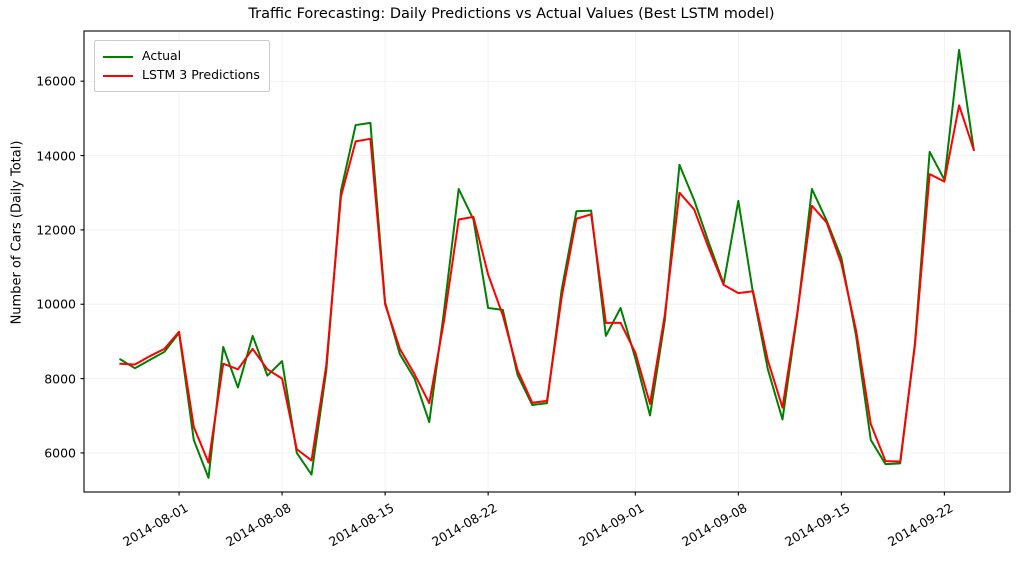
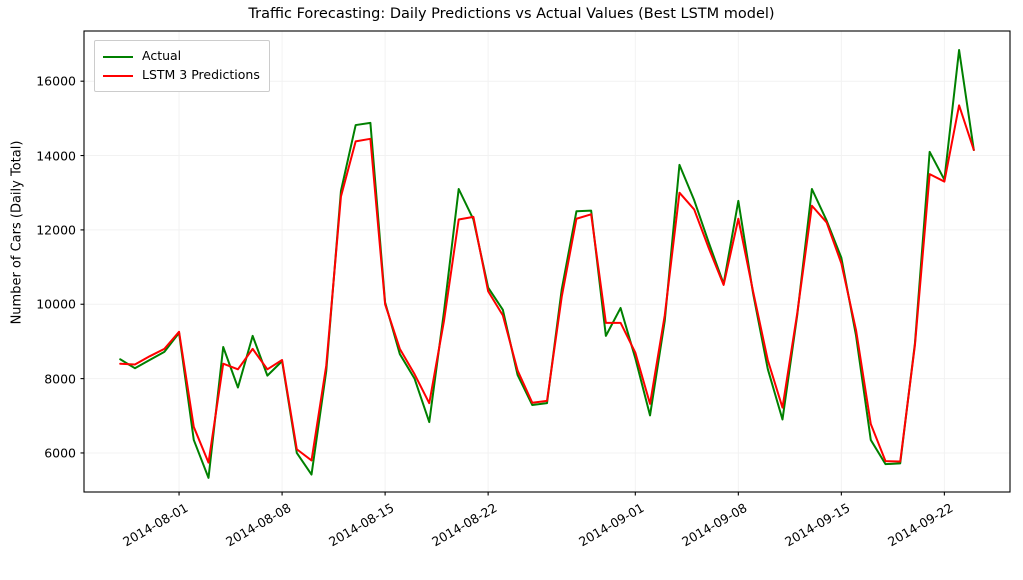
LSTM 3 Predictions/2014-08-08: 8000 -> 8500
Actual/2014-08-22: 9900 -> 10400
LSTM 3 Predictions/2014-08-22: 10800 -> 10400
LSTM 3 Predictions/2014-09-08: 10300 -> 12300
